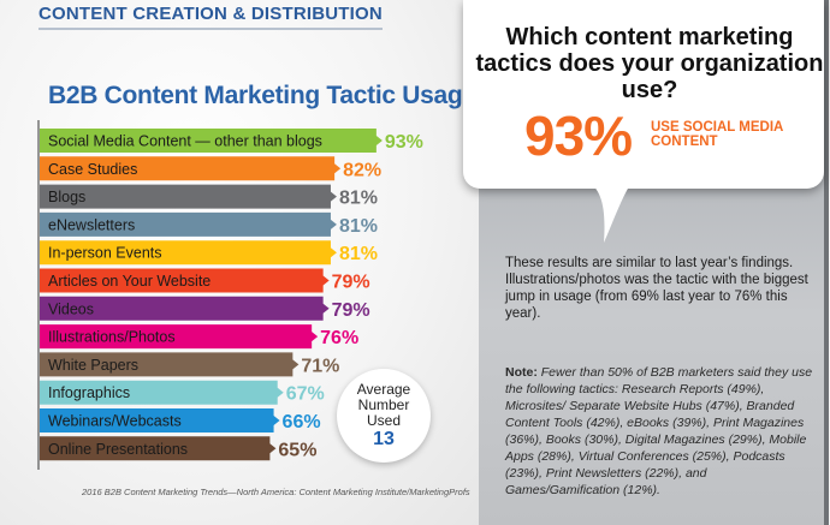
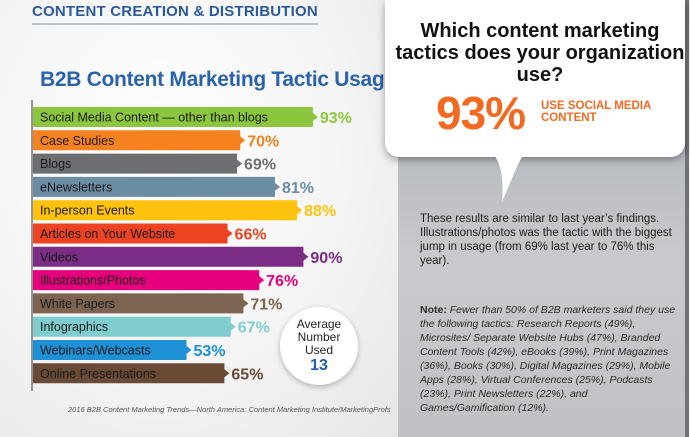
Case Studies: 82% -> 70%
Blogs: 81% -> 69%
In-person Events: 81% -> 88%
Articles on Your Website: 79% -> 66%
Videos: 79% -> 90%
Webinars/Webcasts: 66% -> 53%
